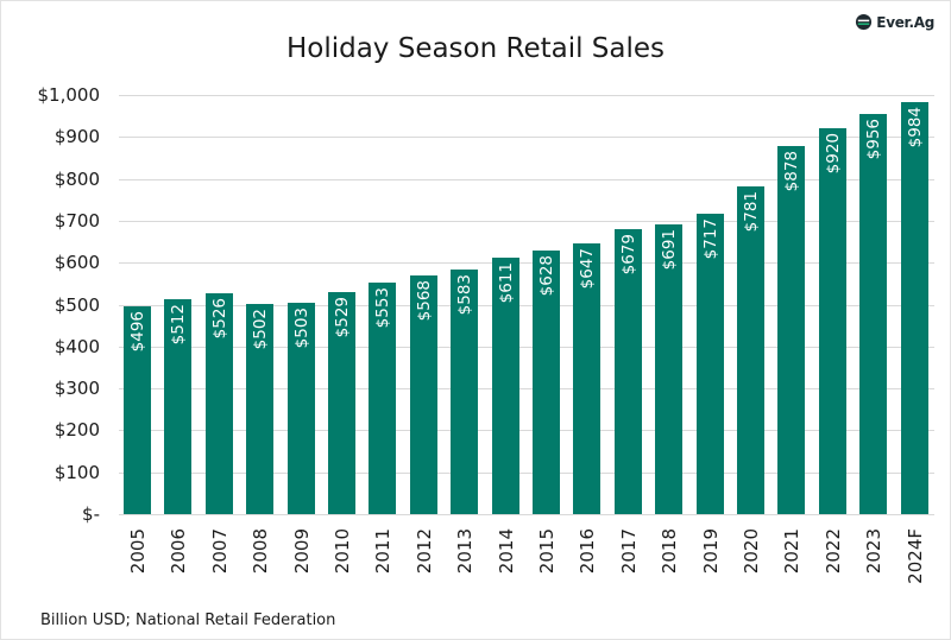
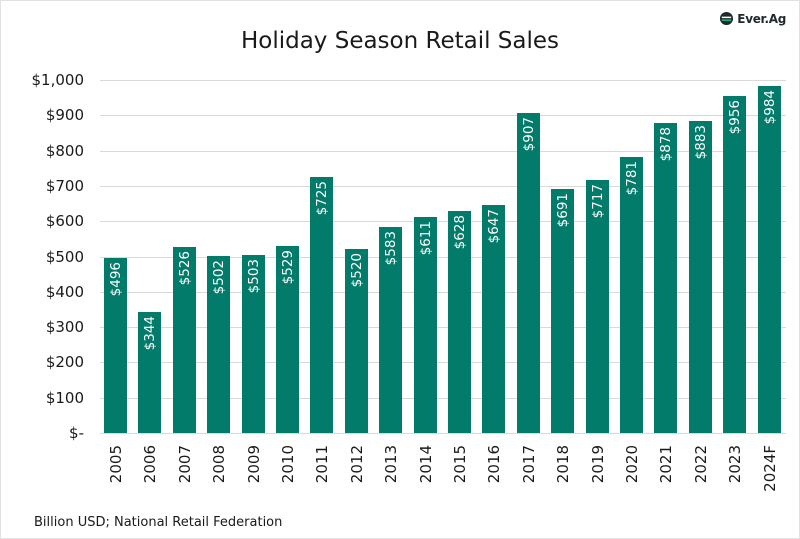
2006: $512 -> $344
2011: $553 -> $725
2012: $568 -> $520
2017: $679 -> $907
2022: $920 -> $883
